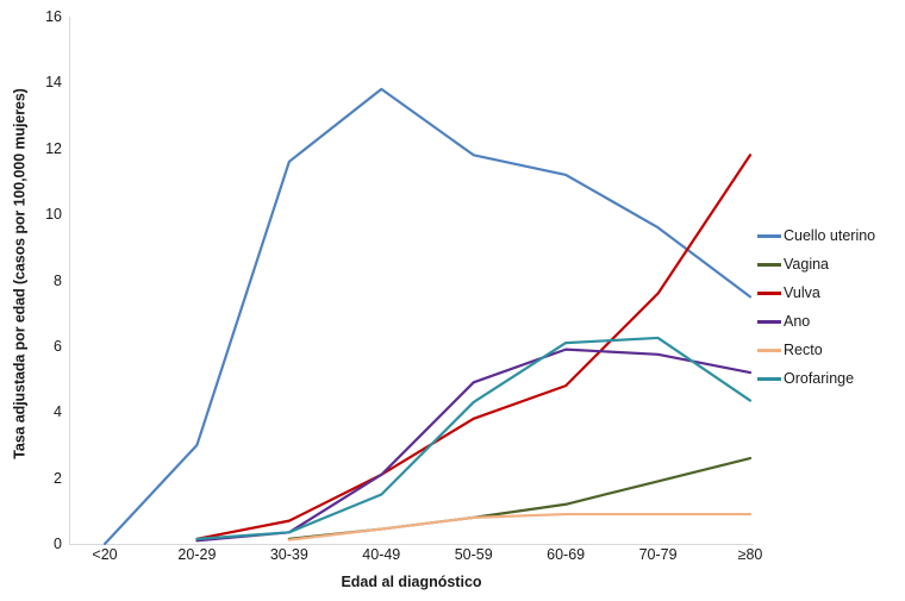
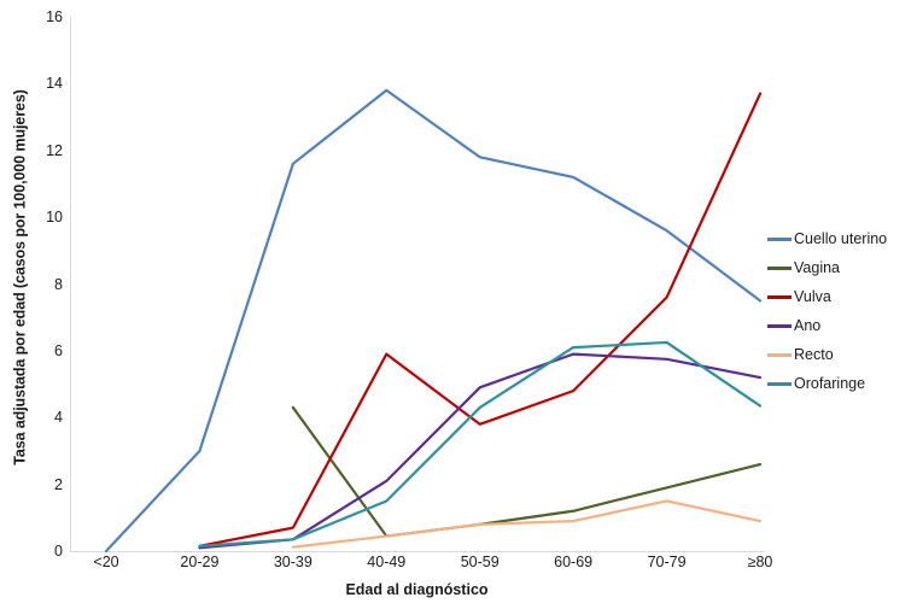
Vagina/30-39: 0.1 -> 4.3
Vulva/40-49: 2.1 -> 5.9
Recto/70-79: 0.9 -> 1.5
Vulva/≥80: 11.8 -> 13.7
